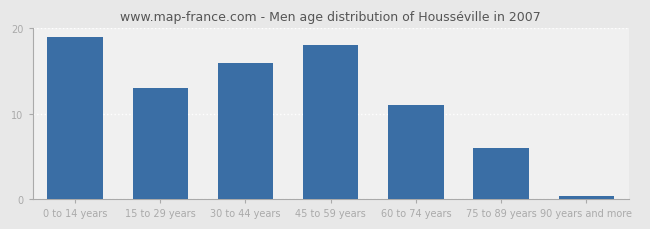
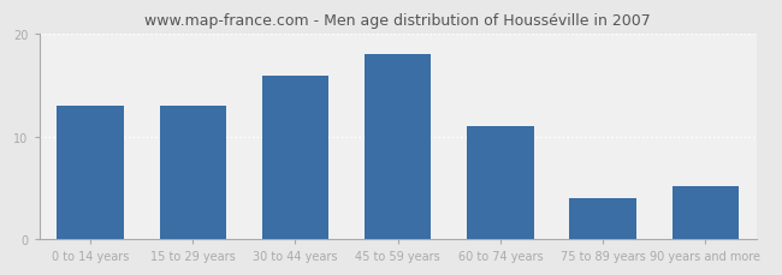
0 to 14 years: 19.0 -> 13.0
75 to 89 years: 6.0 -> 4.0
90 years and more: 0.3 -> 5.2
